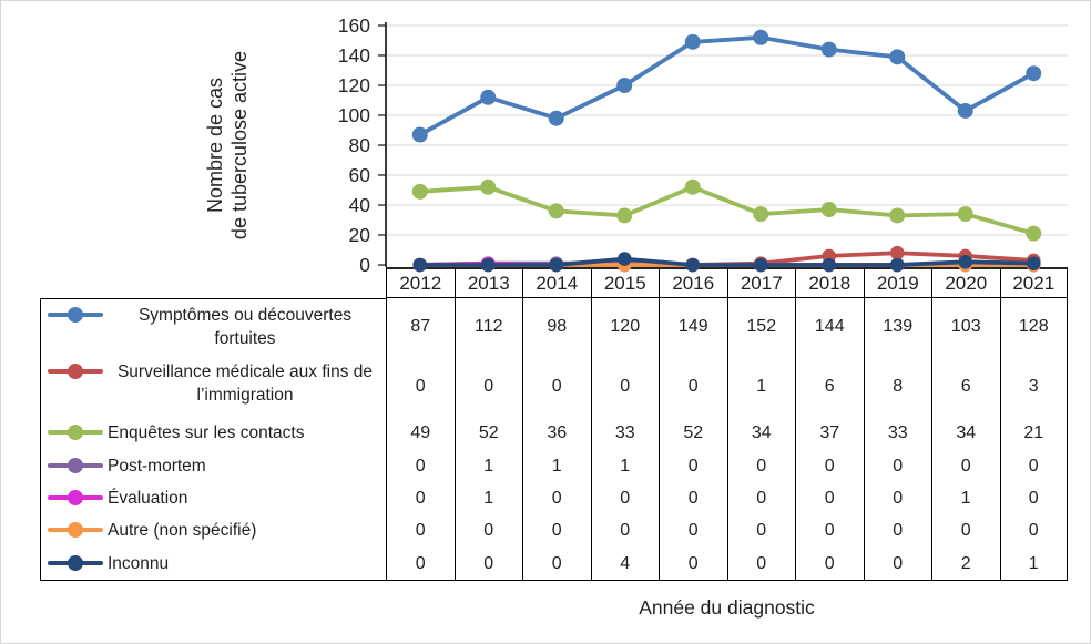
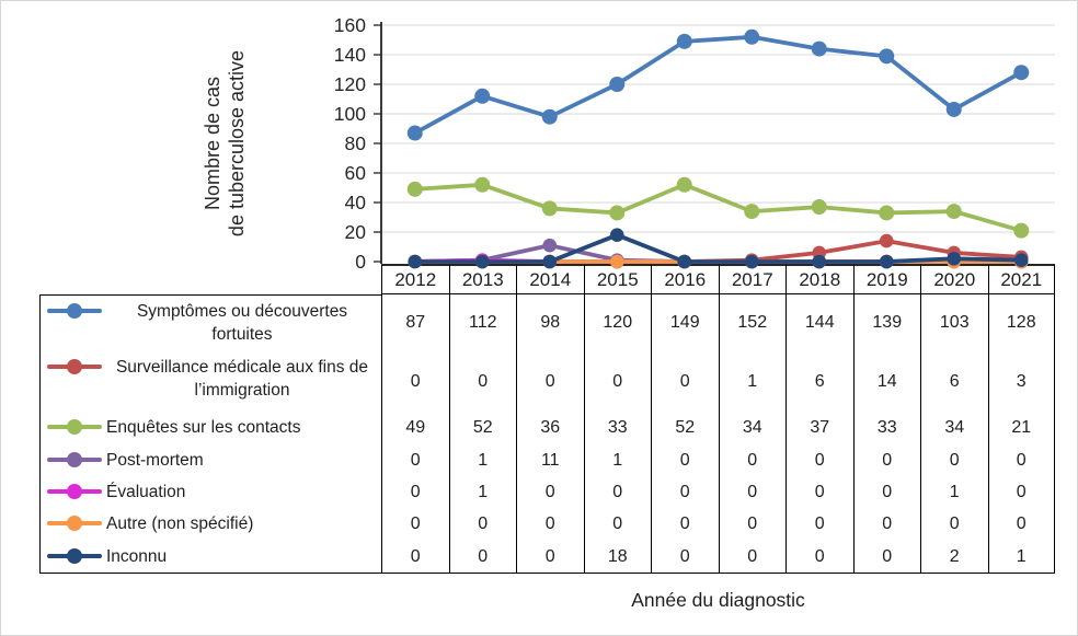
Post-mortem/2014: 1 -> 11
Inconnu/2015: 4 -> 18
Surveillance médicale aux fins de l’immigration/2019: 8 -> 14
